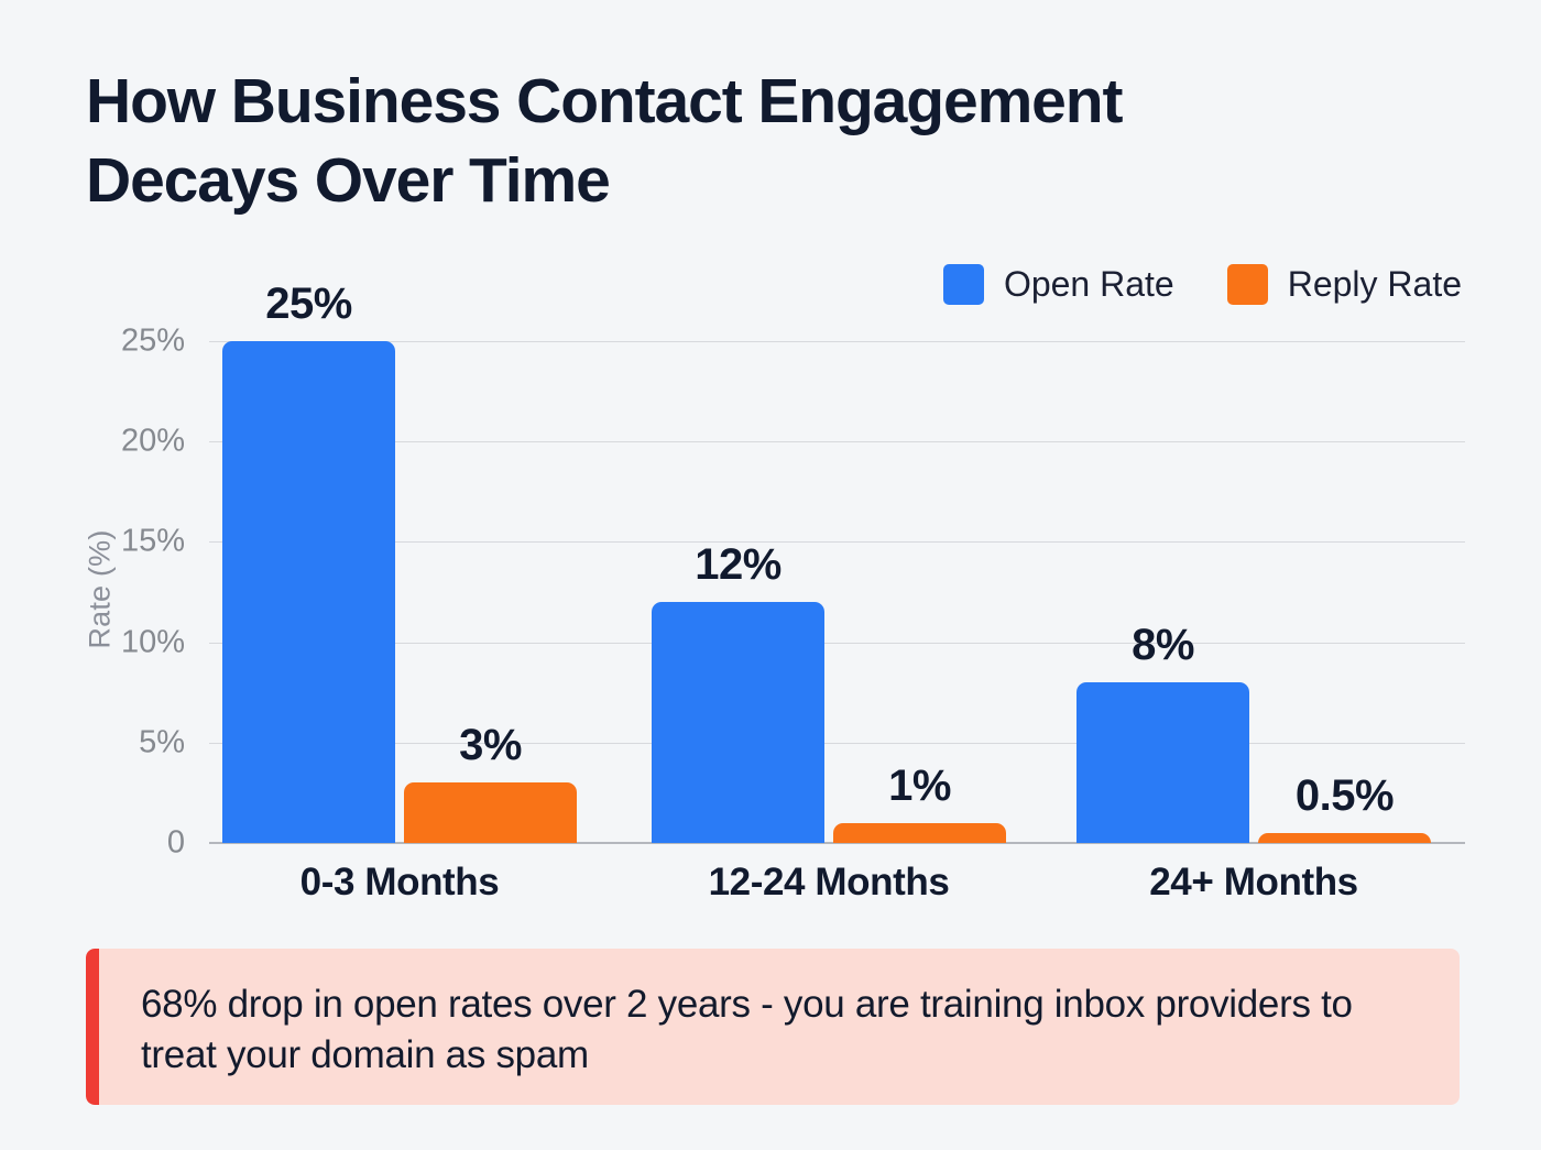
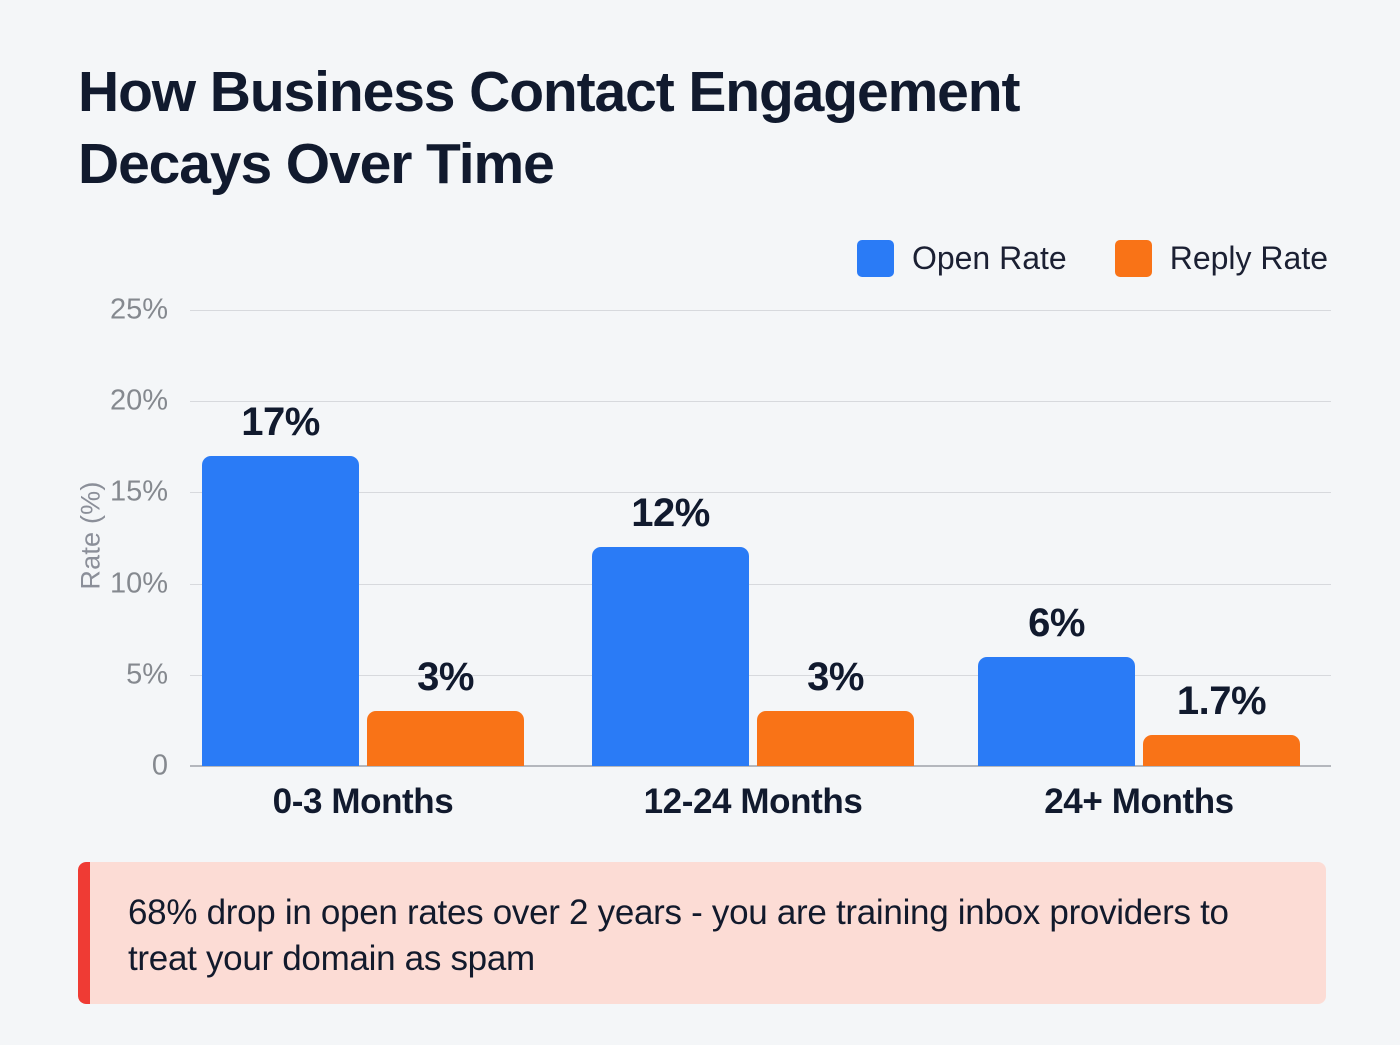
Open Rate/0-3 Months: 25% -> 17%
Reply Rate/12-24 Months: 1% -> 3%
Open Rate/24+ Months: 8% -> 6%
Reply Rate/24+ Months: 0.5% -> 1.7%
